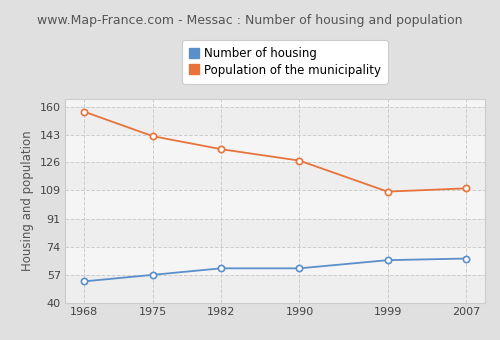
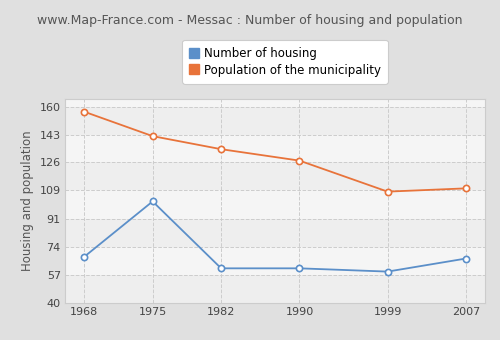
Number of housing/1968: 53 -> 68
Number of housing/1975: 57 -> 102
Number of housing/1999: 66 -> 59
